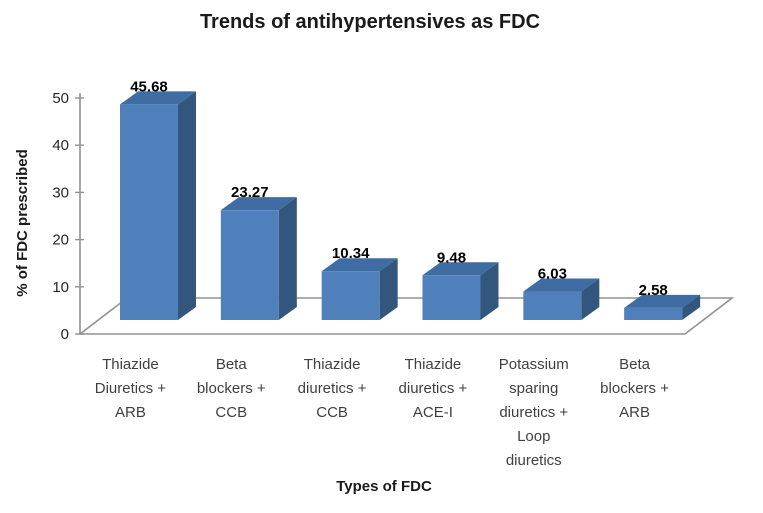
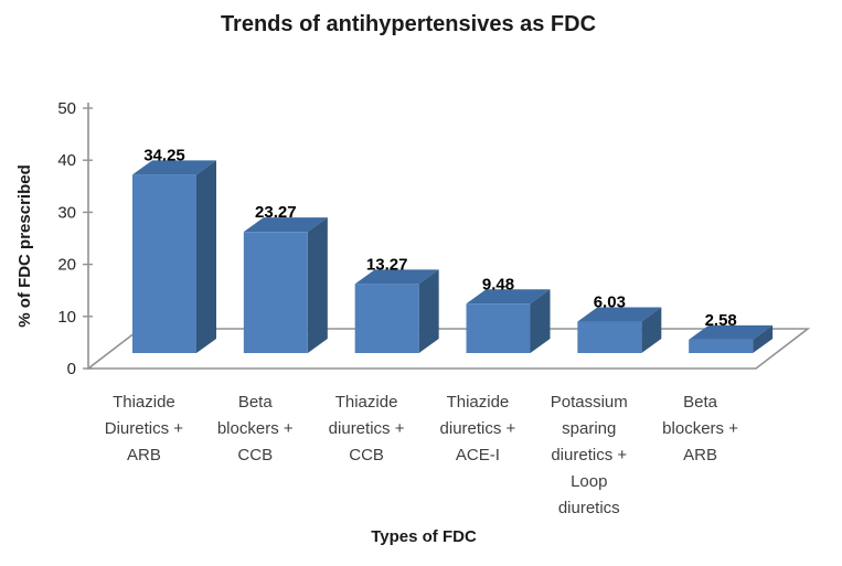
Thiazide Diuretics + ARB: 45.68 -> 34.25
Thiazide diuretics + CCB: 10.34 -> 13.27
